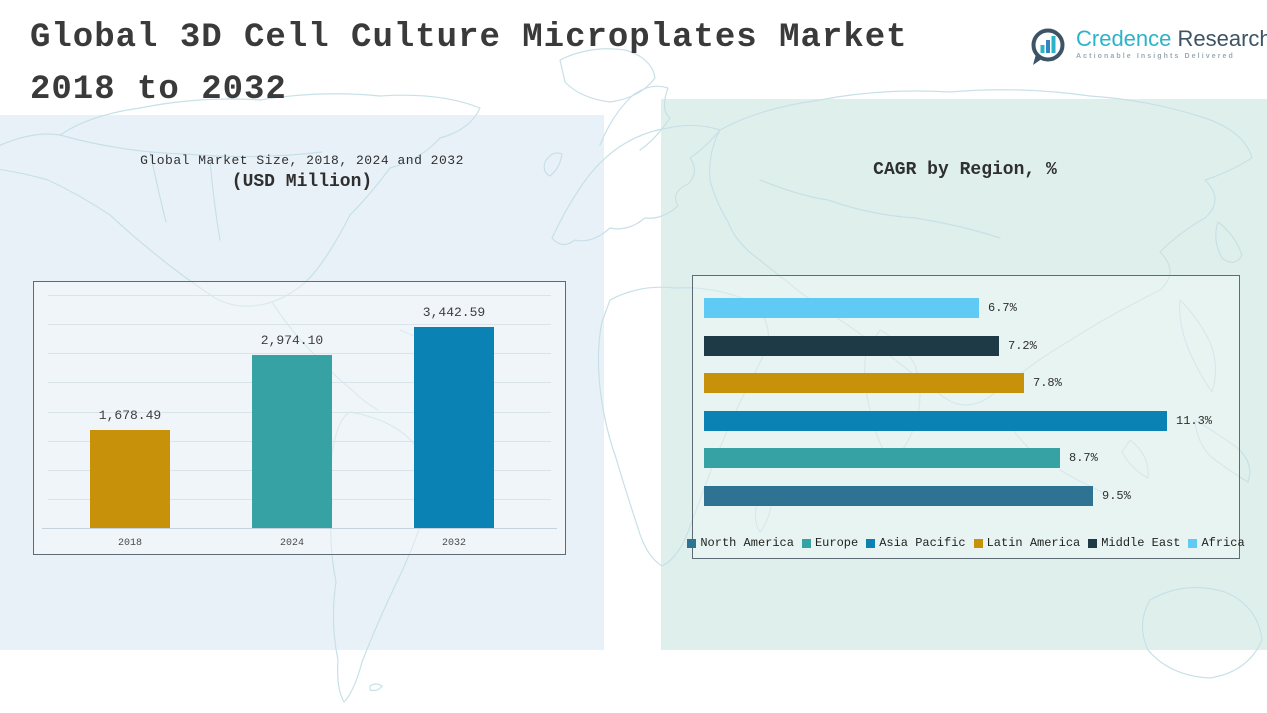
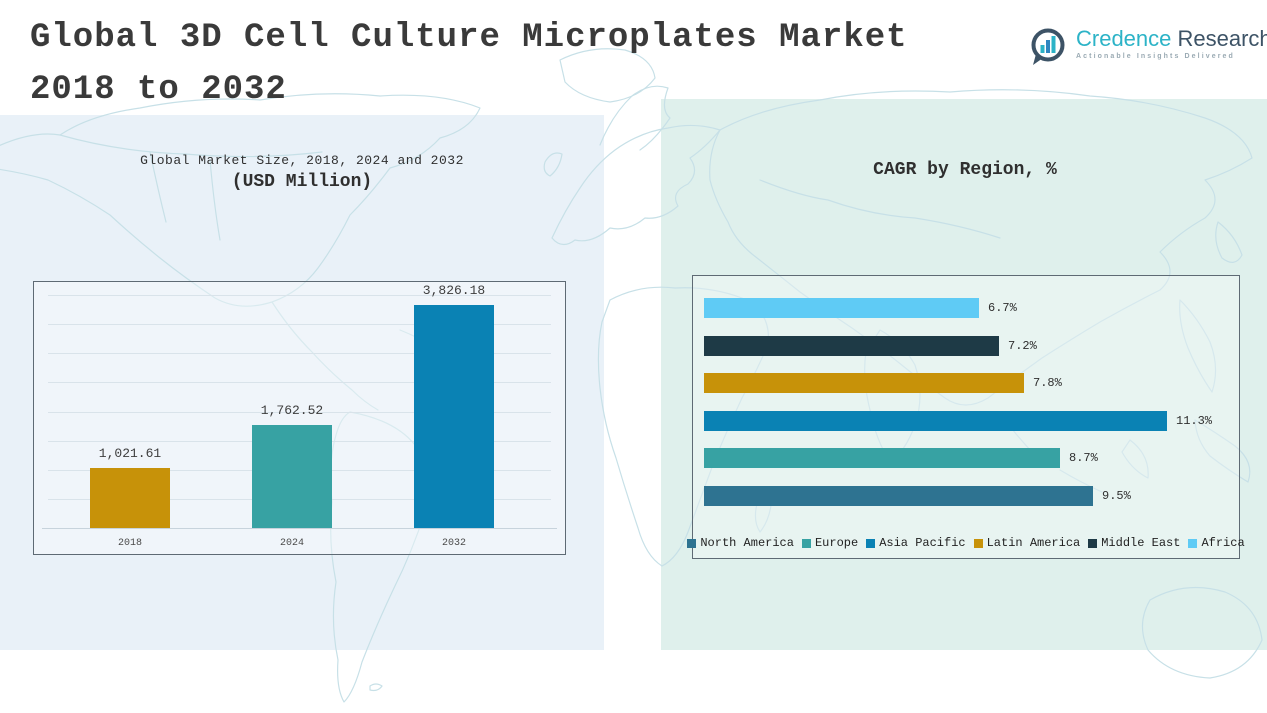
Global Market Size, 2018, 2024 and 2032/2018: 1,678.49 -> 1,021.61
Global Market Size, 2018, 2024 and 2032/2024: 2,974.10 -> 1,762.52
Global Market Size, 2018, 2024 and 2032/2032: 3,442.59 -> 3,826.18
